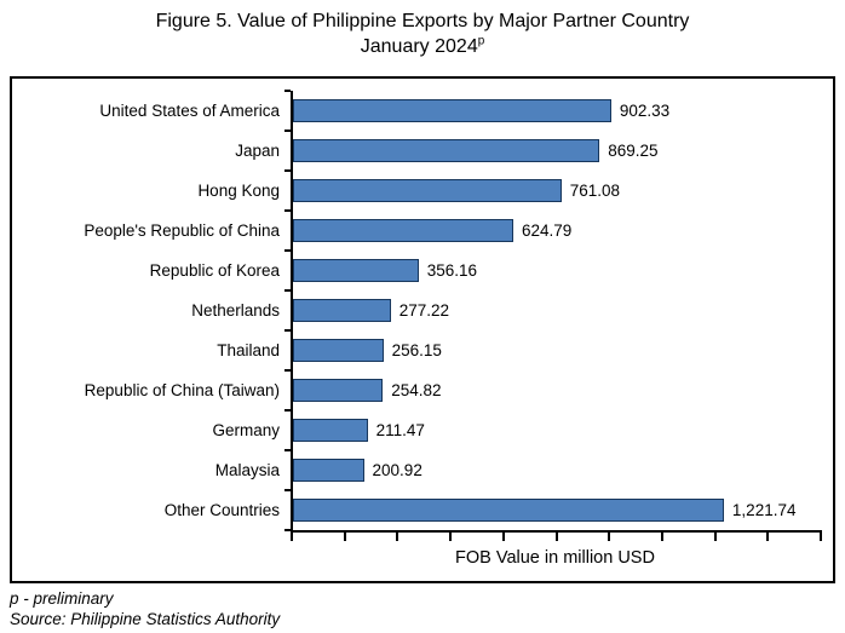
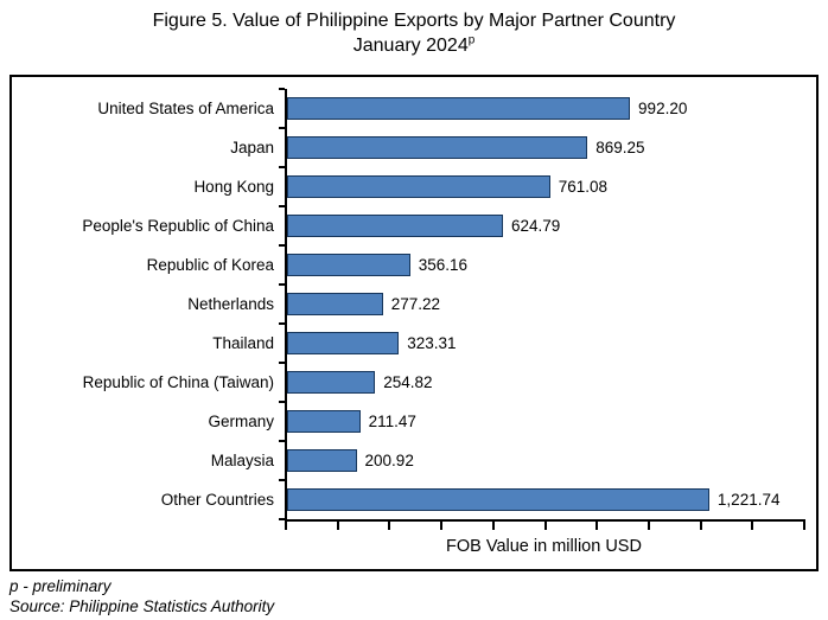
United States of America: 902.33 -> 992.20
Thailand: 256.15 -> 323.31
